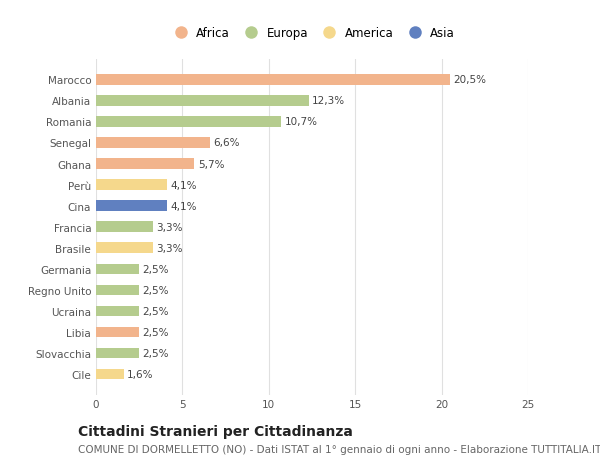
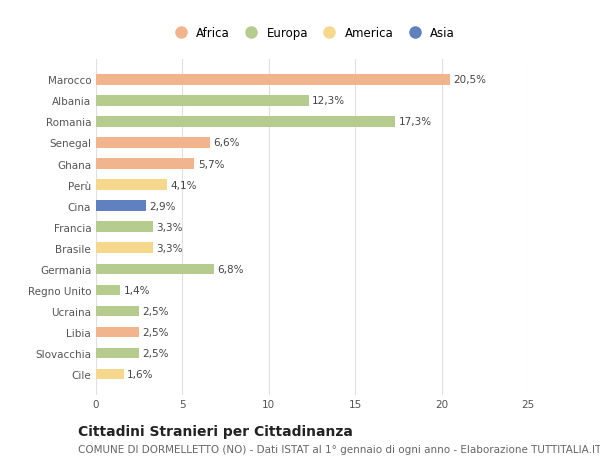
Romania: 10,7% -> 17,3%
Cina: 4,1% -> 2,9%
Germania: 2,5% -> 6,8%
Regno Unito: 2,5% -> 1,4%
